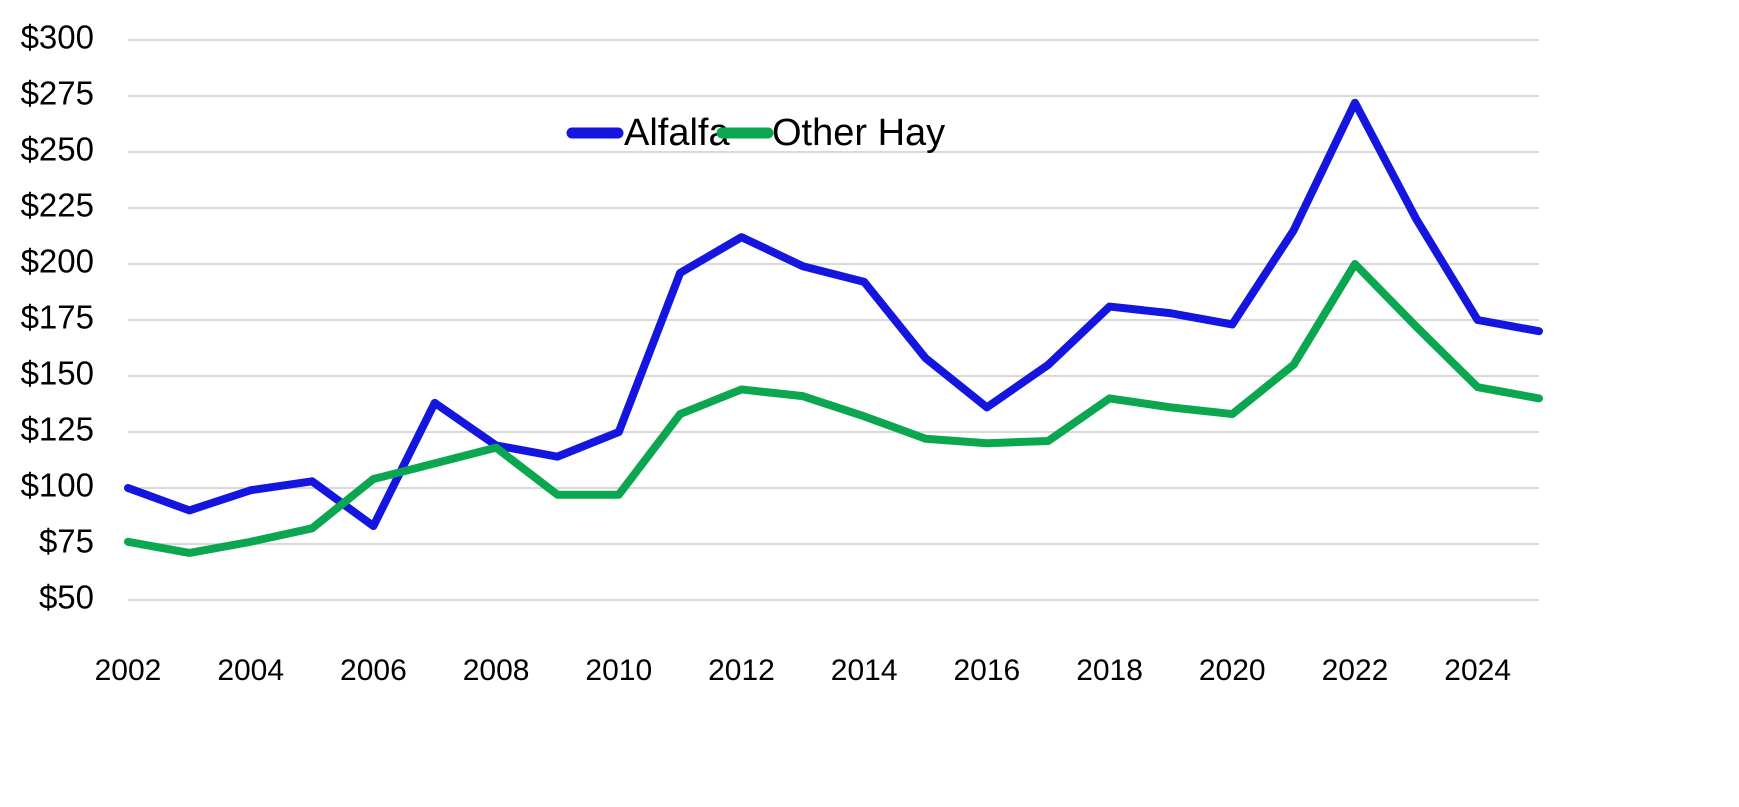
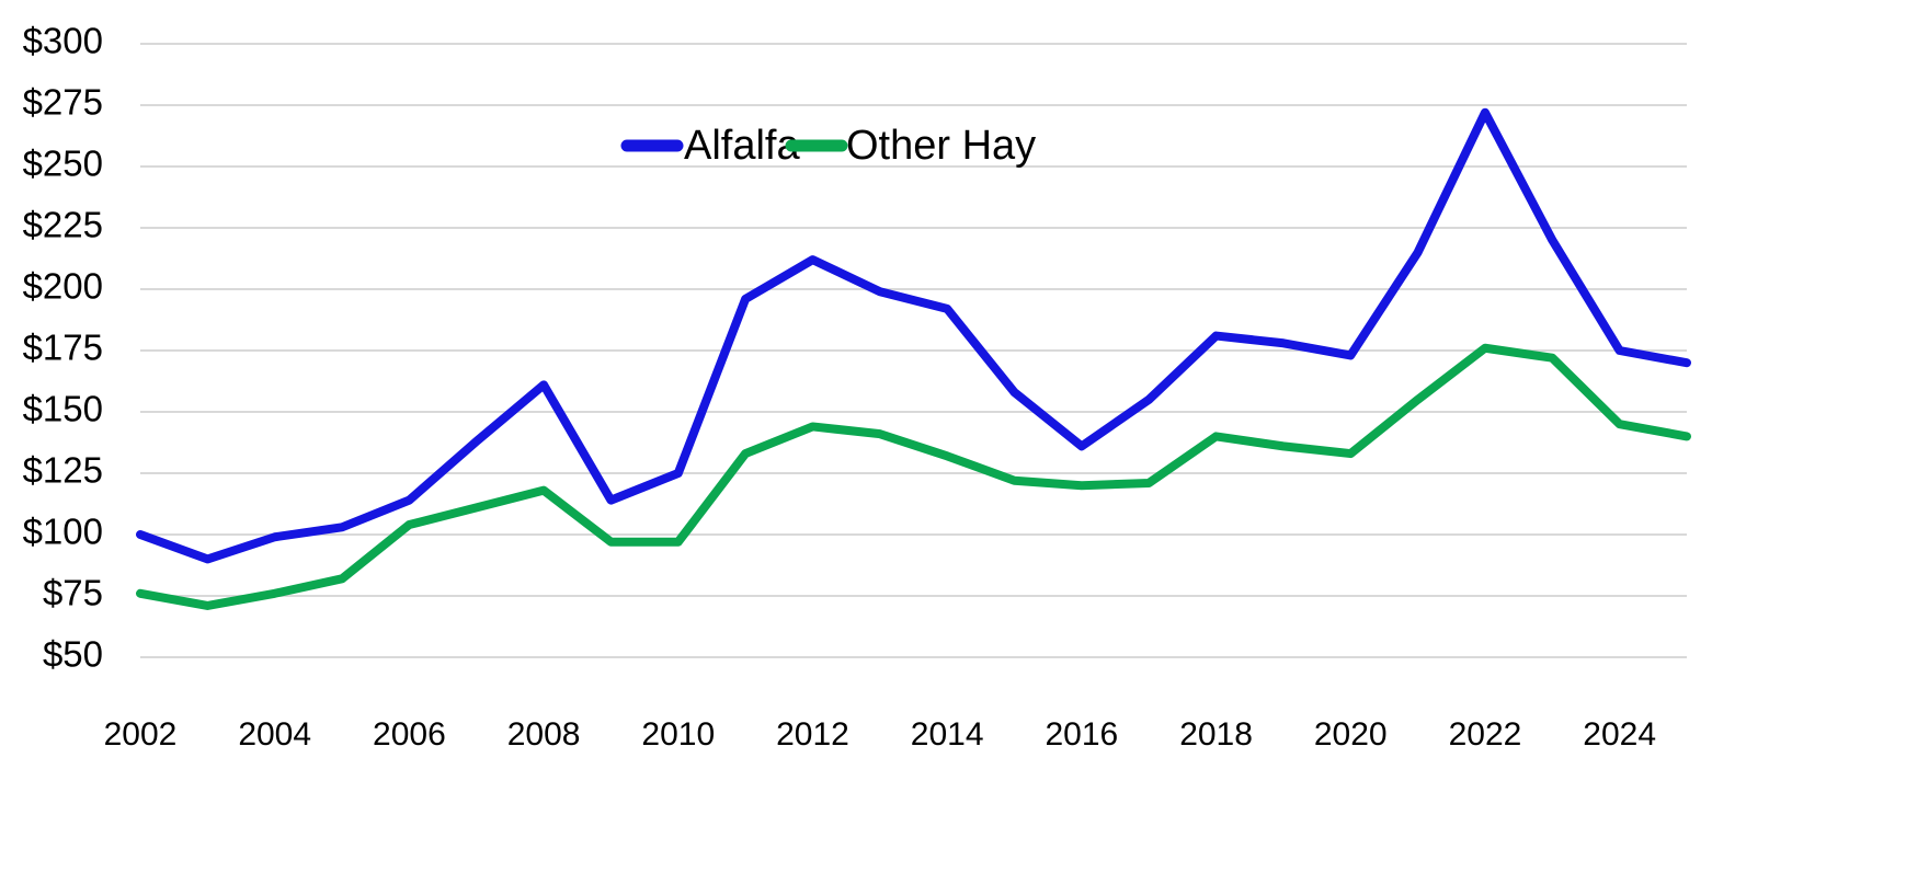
Alfalfa/2006: $83 -> $114
Alfalfa/2008: $119 -> $161
Other Hay/2022: $200 -> $176
